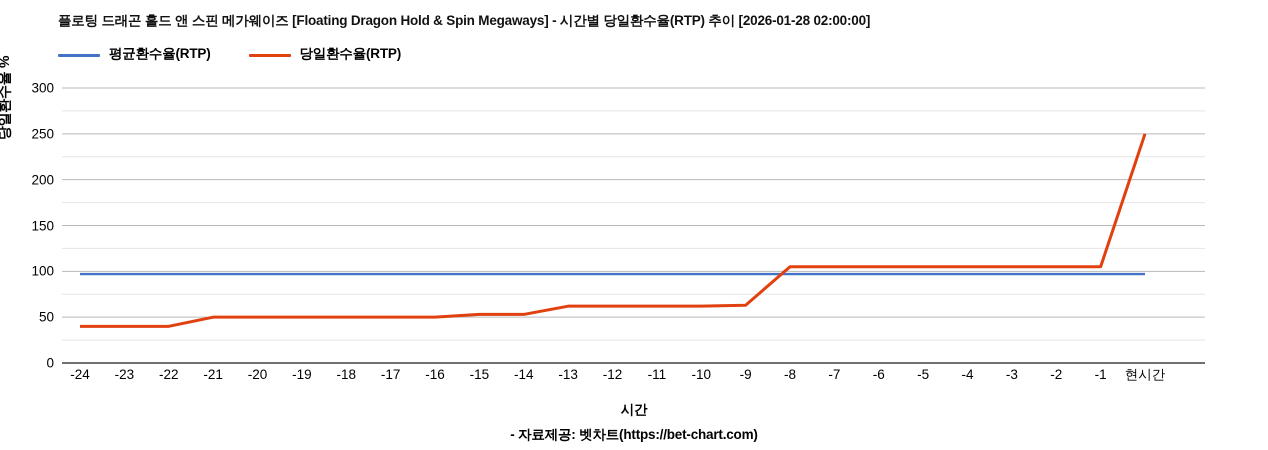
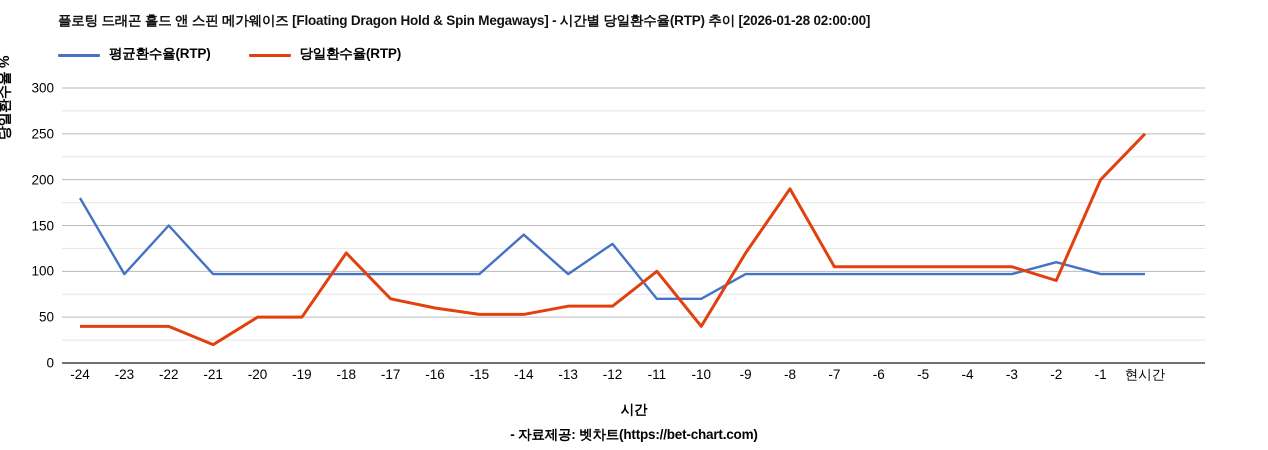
평균환수율(RTP)/-24: 100 -> 180
평균환수율(RTP)/-22: 100 -> 150
당일환수율(RTP)/-21: 50 -> 20
당일환수율(RTP)/-18: 50 -> 120
당일환수율(RTP)/-17: 50 -> 70
당일환수율(RTP)/-16: 50 -> 60
평균환수율(RTP)/-14: 100 -> 140
평균환수율(RTP)/-12: 100 -> 130
평균환수율(RTP)/-11: 100 -> 70
당일환수율(RTP)/-11: 60 -> 100
평균환수율(RTP)/-10: 100 -> 70
당일환수율(RTP)/-10: 60 -> 40
당일환수율(RTP)/-9: 60 -> 120
당일환수율(RTP)/-8: 100 -> 190
평균환수율(RTP)/-2: 100 -> 110
당일환수율(RTP)/-2: 100 -> 90
당일환수율(RTP)/-1: 100 -> 200
